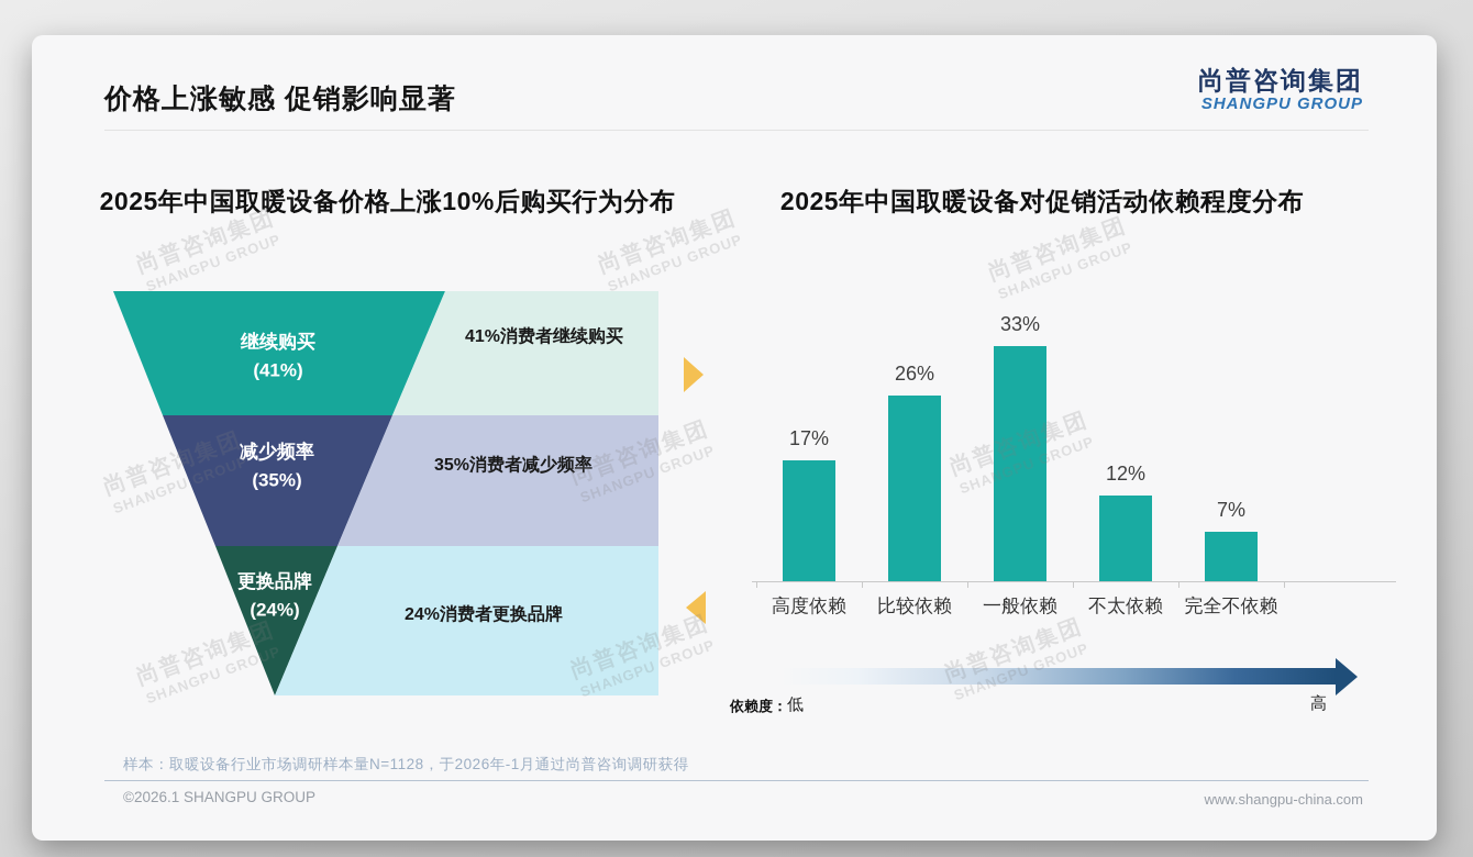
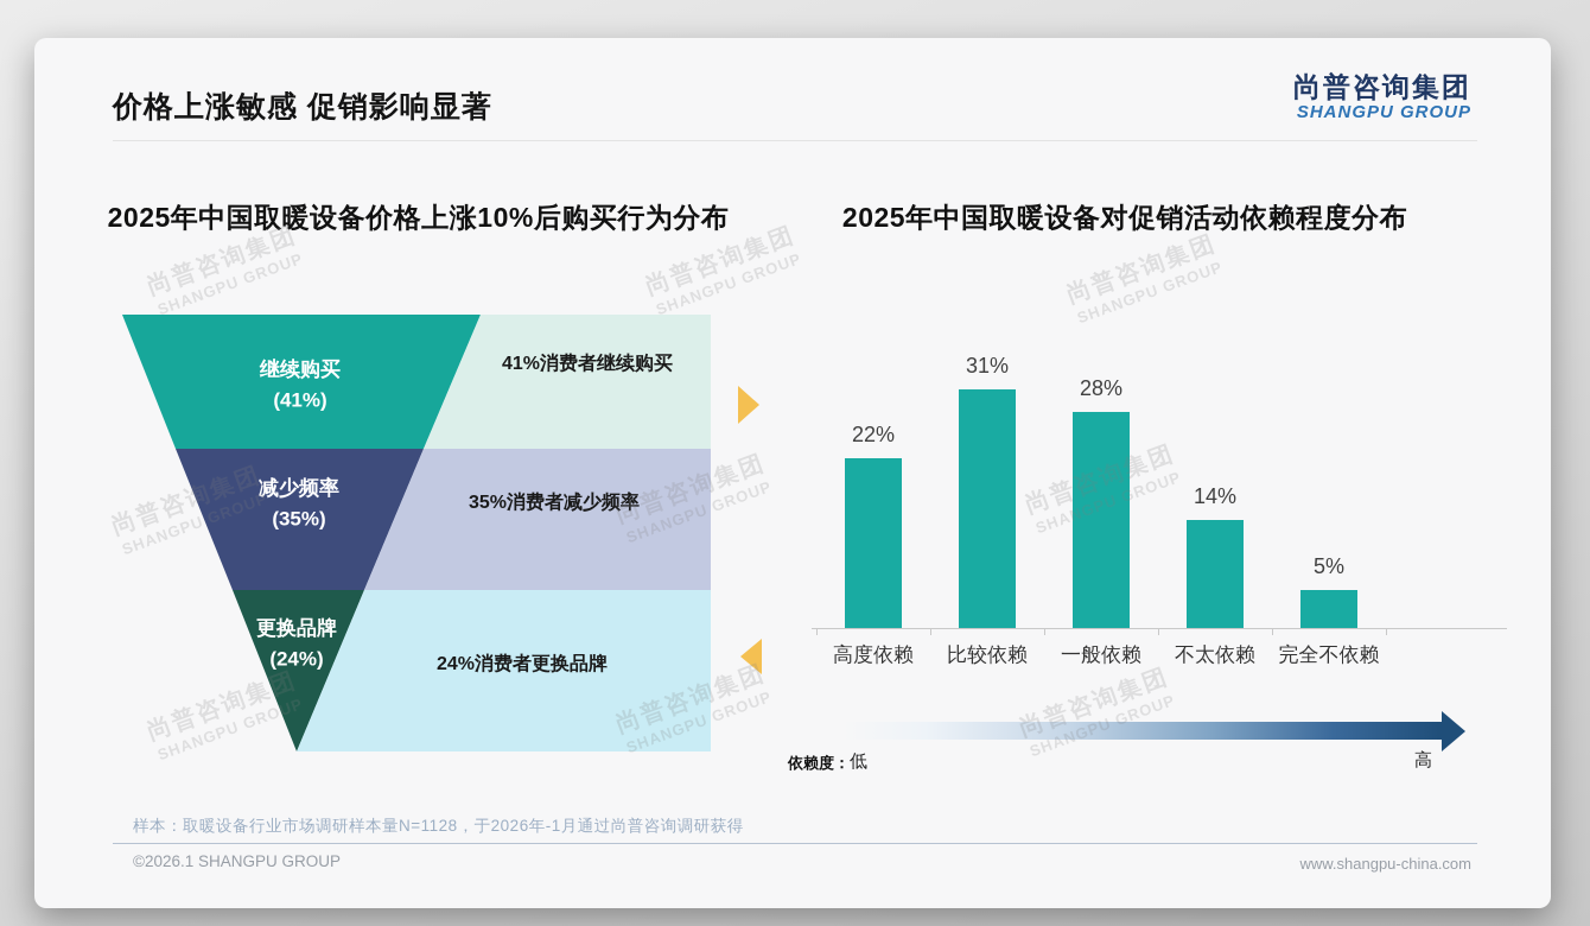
2025年中国取暖设备对促销活动依赖程度分布/高度依赖: 17% -> 22%
2025年中国取暖设备对促销活动依赖程度分布/比较依赖: 26% -> 31%
2025年中国取暖设备对促销活动依赖程度分布/一般依赖: 33% -> 28%
2025年中国取暖设备对促销活动依赖程度分布/不太依赖: 12% -> 14%
2025年中国取暖设备对促销活动依赖程度分布/完全不依赖: 7% -> 5%
